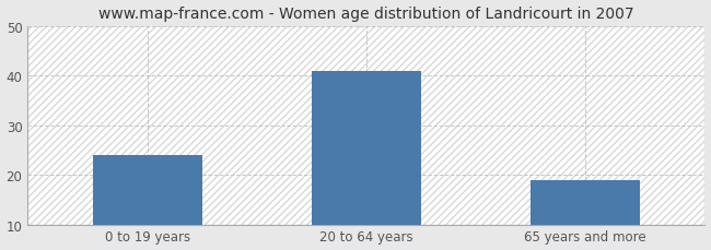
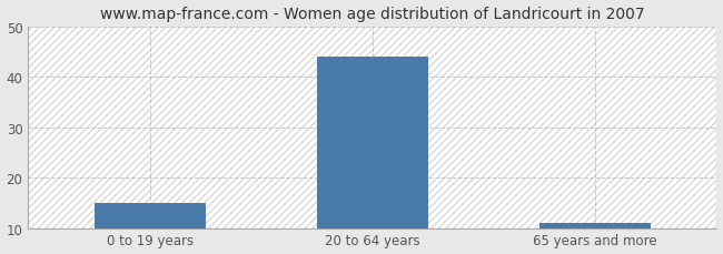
0 to 19 years: 24 -> 15
20 to 64 years: 41 -> 44
65 years and more: 19 -> 11
